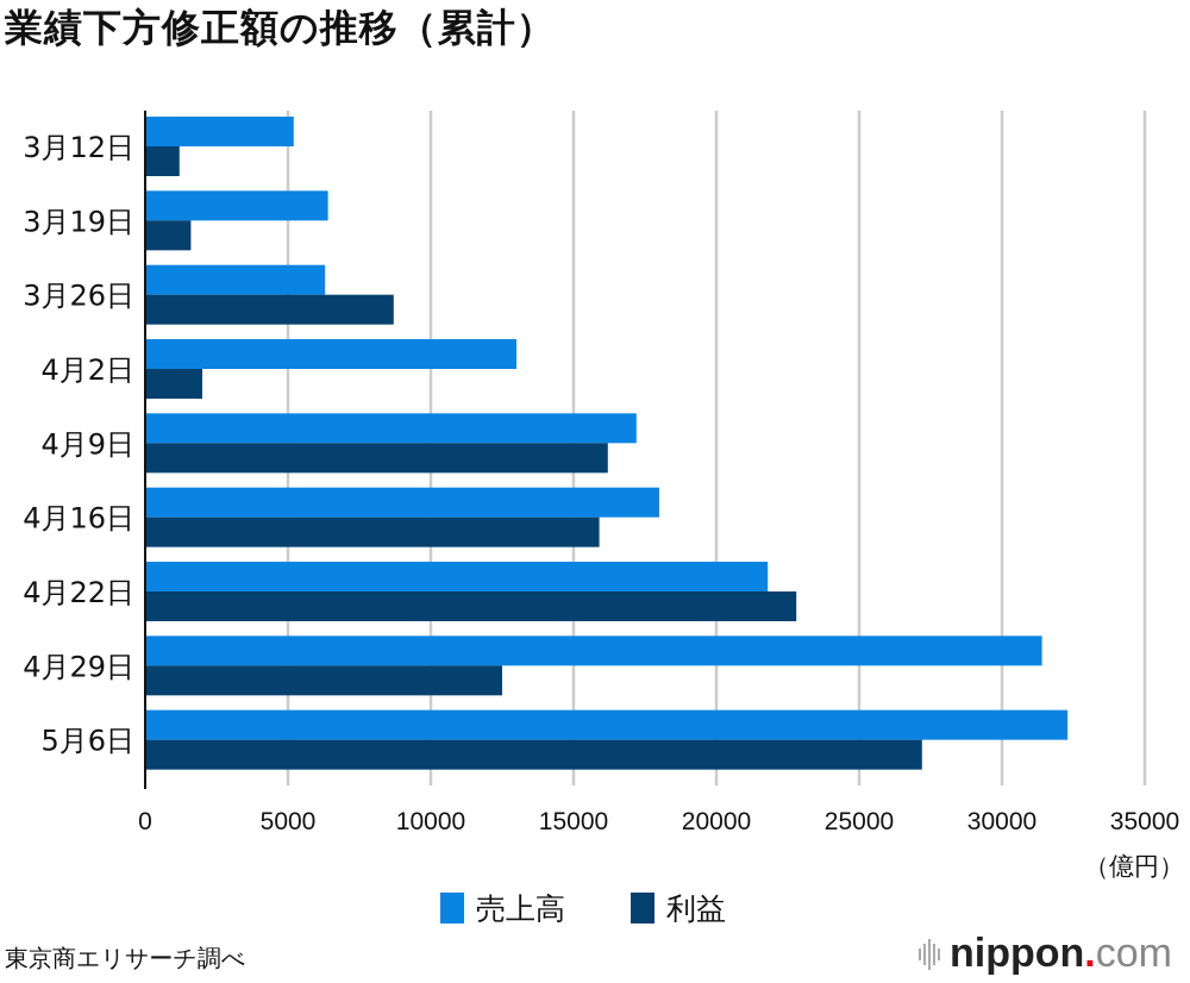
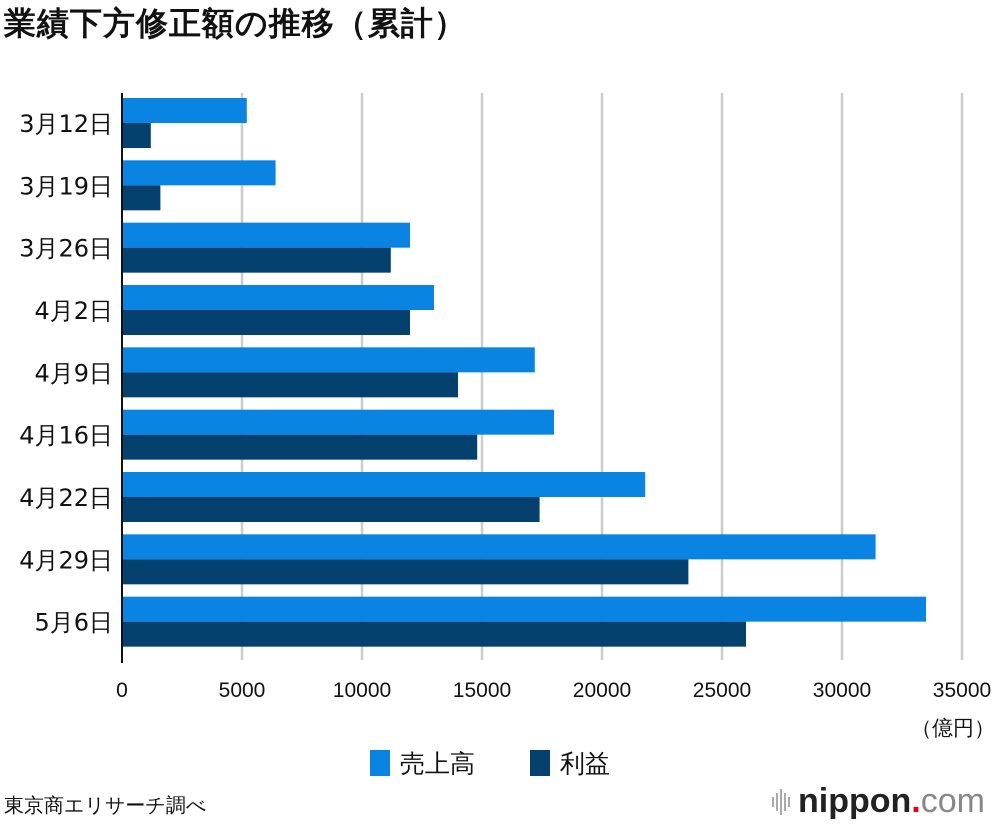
売上高/3月26日: 6300 -> 12000
利益/3月26日: 8700 -> 11200
利益/4月2日: 2000 -> 12000
利益/4月9日: 16200 -> 14000
利益/4月16日: 15900 -> 14800
利益/4月22日: 22800 -> 17400
利益/4月29日: 12500 -> 23600
売上高/5月6日: 32300 -> 33500
利益/5月6日: 27200 -> 26000
